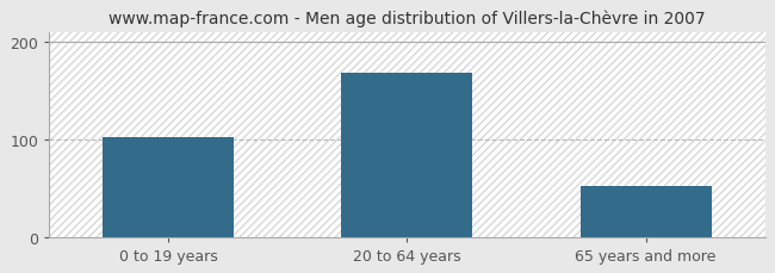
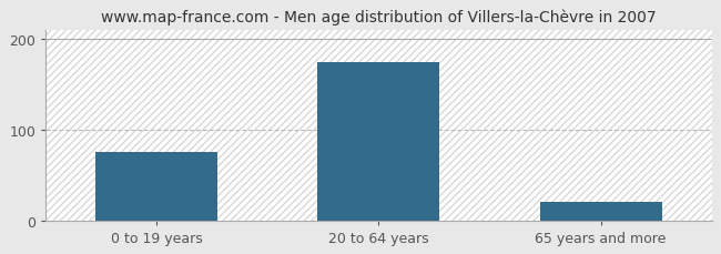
0 to 19 years: 102 -> 75
20 to 64 years: 168 -> 175
65 years and more: 52 -> 20
